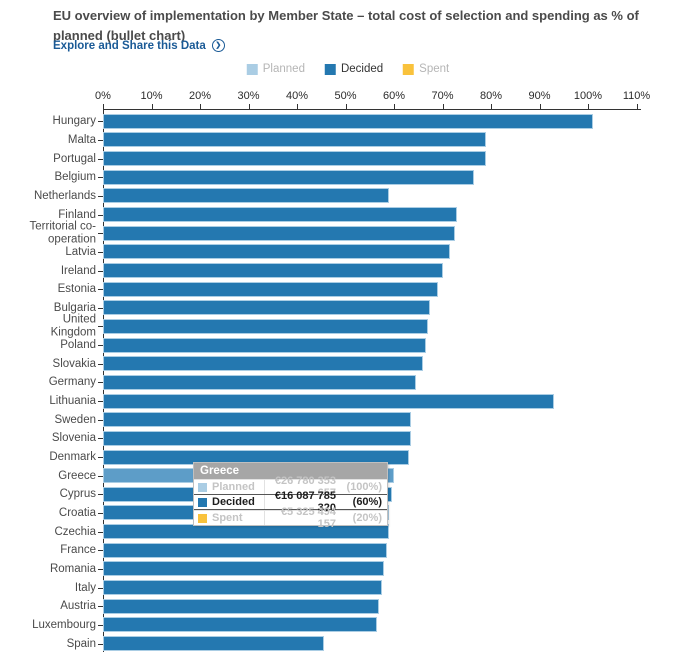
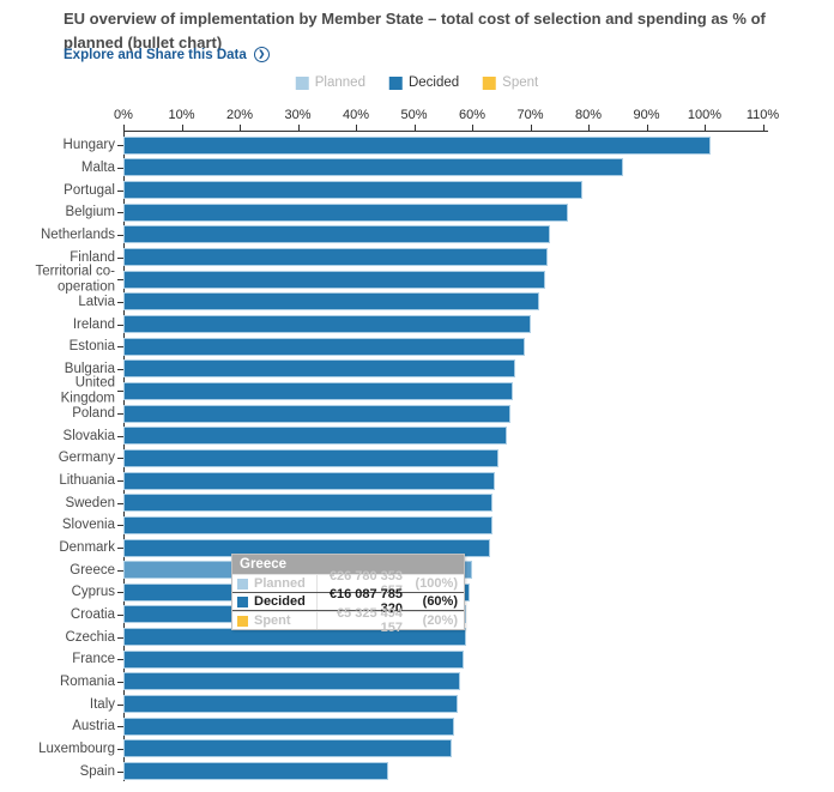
Malta: 79% -> 86%
Netherlands: 59% -> 74%
Lithuania: 93% -> 64%
